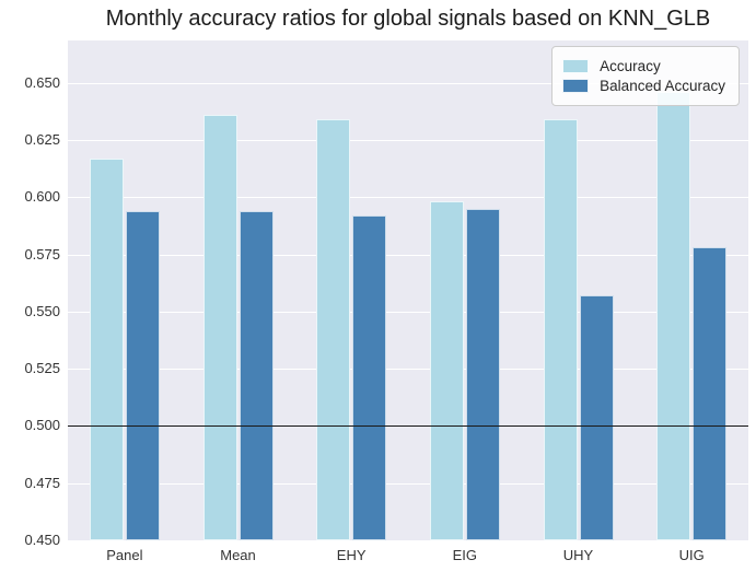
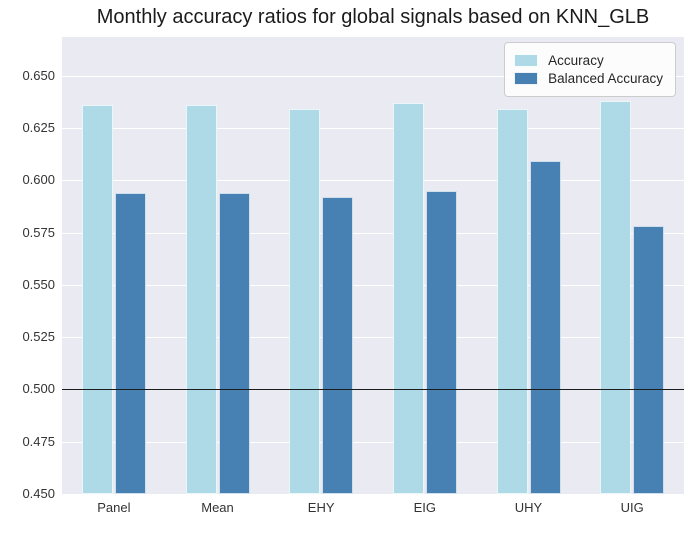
Accuracy/Panel: 0.617 -> 0.636
Accuracy/EIG: 0.598 -> 0.637
Balanced Accuracy/UHY: 0.557 -> 0.609
Accuracy/UIG: 0.646 -> 0.638
